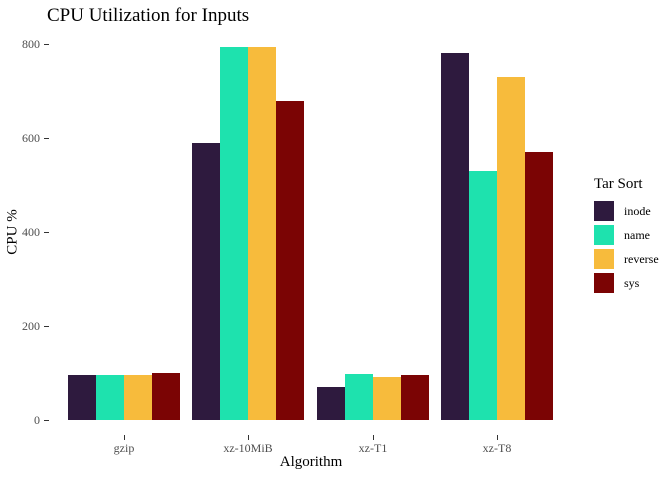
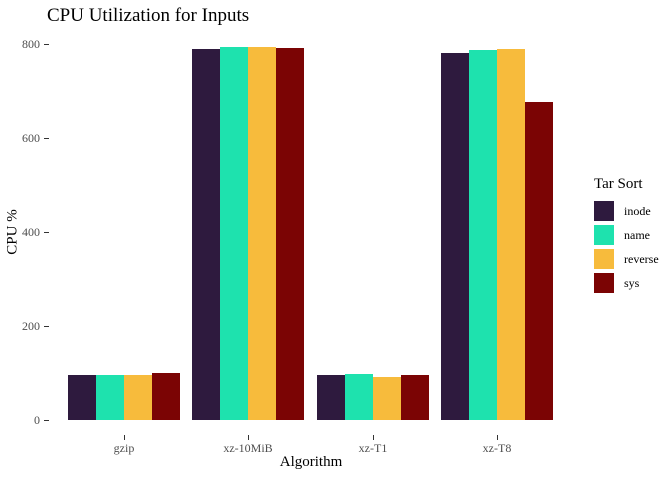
inode/xz-10MiB: 590 -> 790
sys/xz-10MiB: 680 -> 790
inode/xz-T1: 70 -> 100
name/xz-T8: 530 -> 790
reverse/xz-T8: 730 -> 790
sys/xz-T8: 570 -> 680
